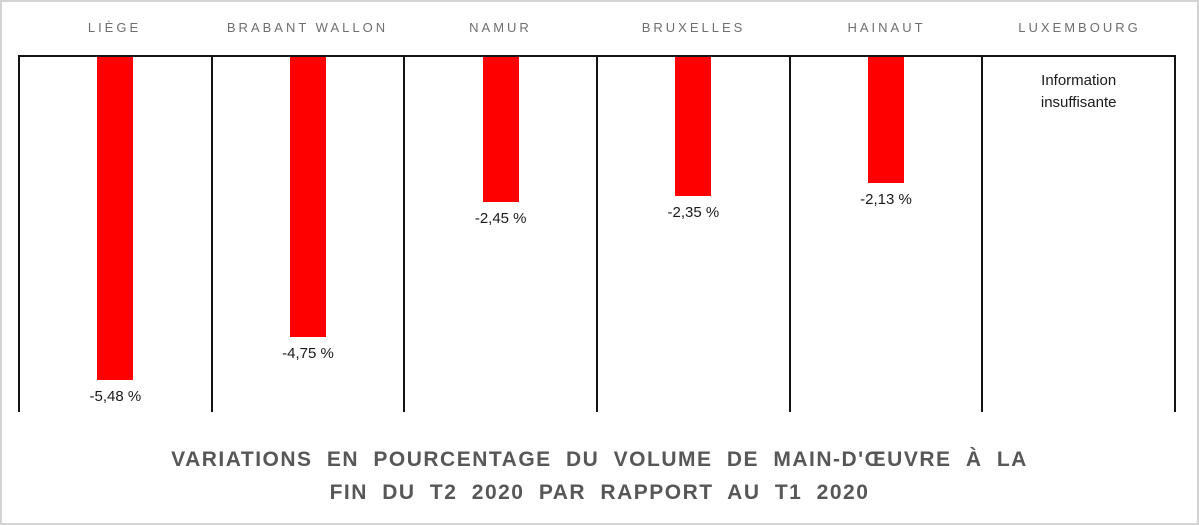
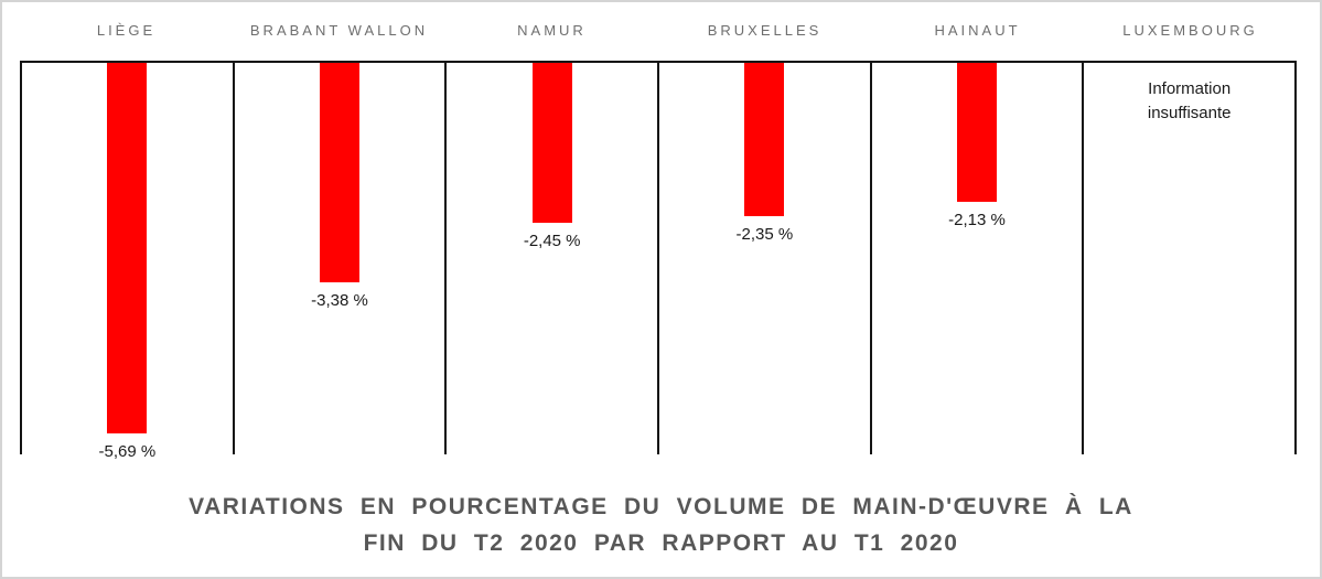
LIÈGE: -5,48 -> -5,69
BRABANT WALLON: -4,75 -> -3,38
